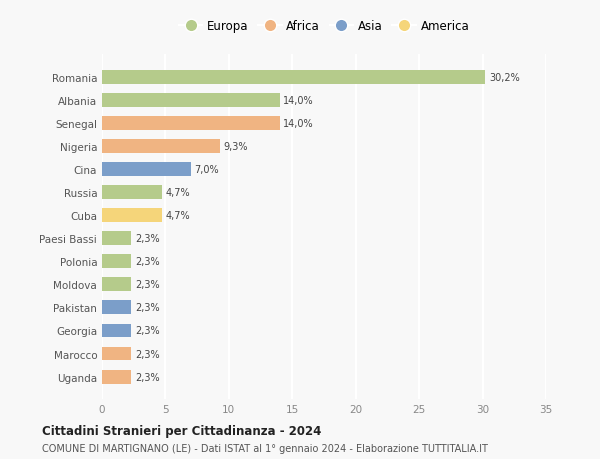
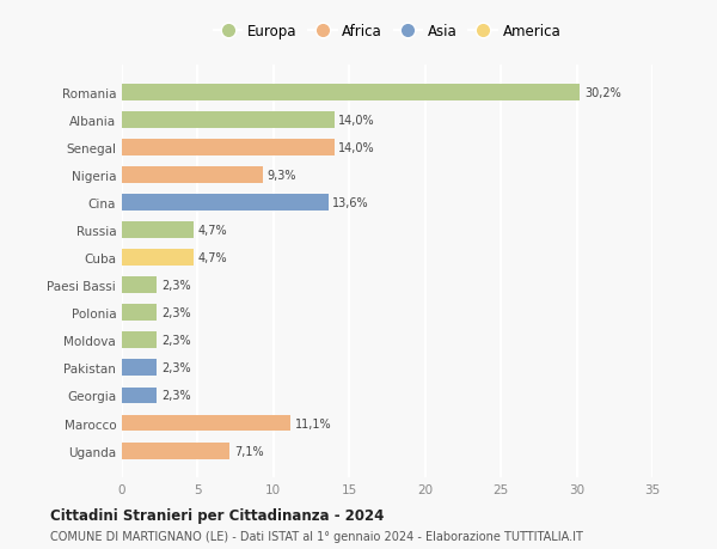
Cina: 7,0% -> 13,6%
Marocco: 2,3% -> 11,1%
Uganda: 2,3% -> 7,1%
